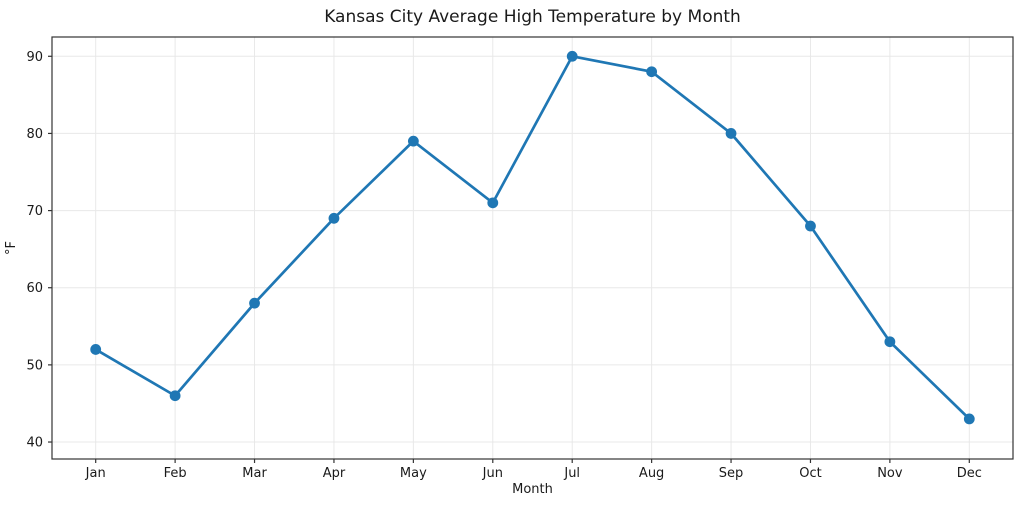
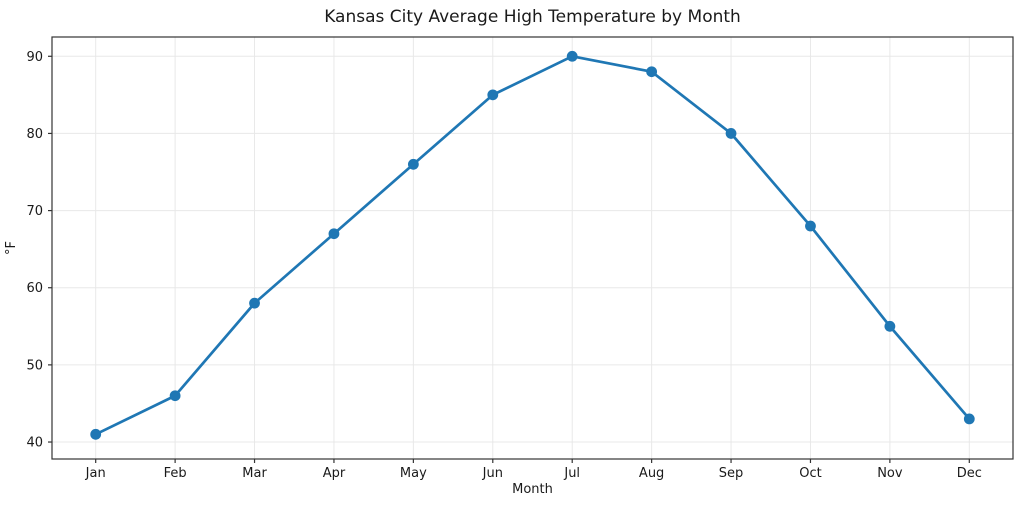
Jan: 52 -> 41
Apr: 69 -> 67
May: 79 -> 76
Jun: 71 -> 85
Nov: 53 -> 55
